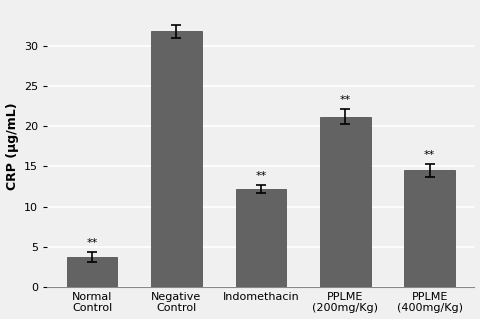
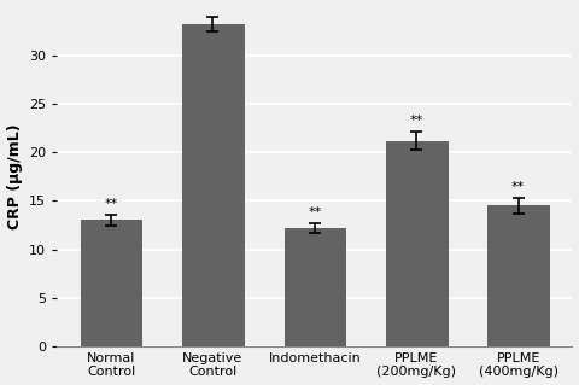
Normal Control: 3.7 -> 13.0
Negative Control: 31.8 -> 33.2
